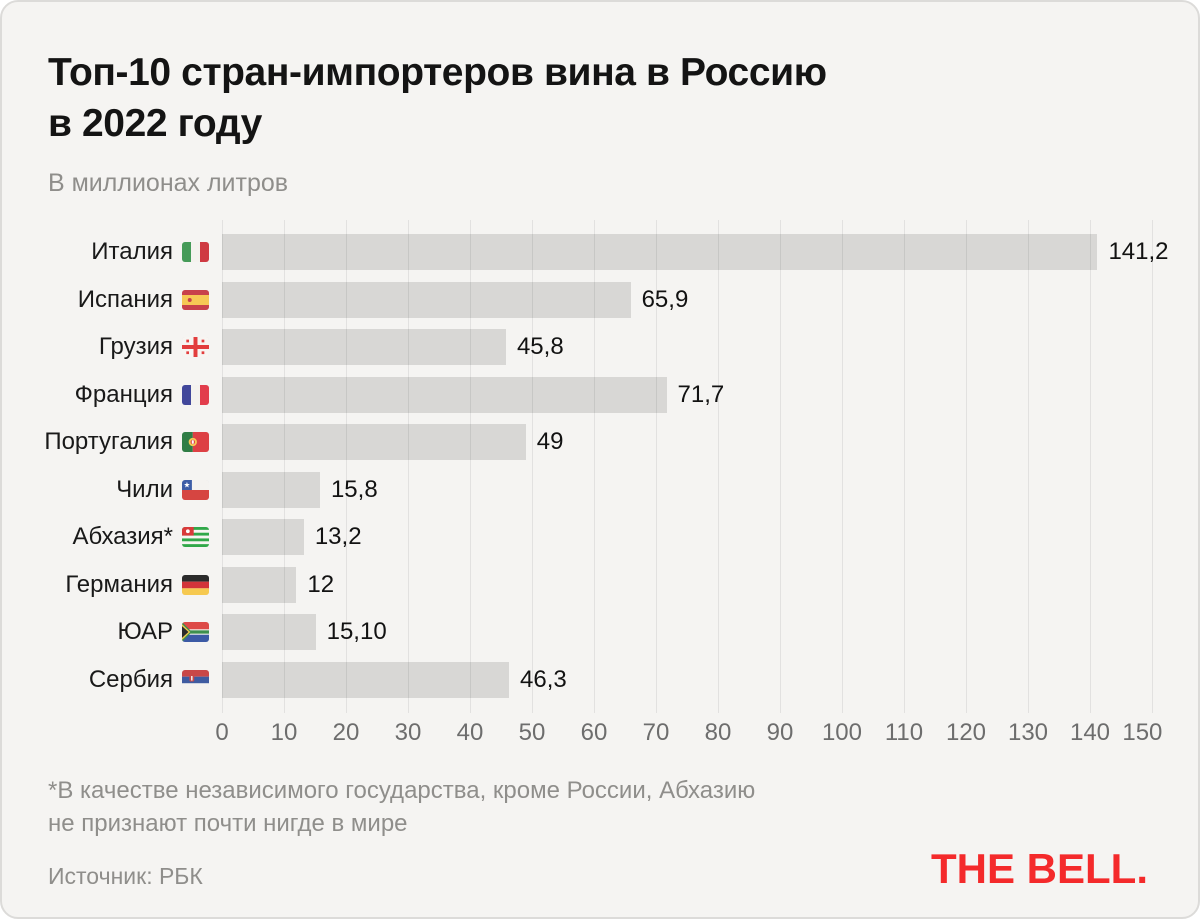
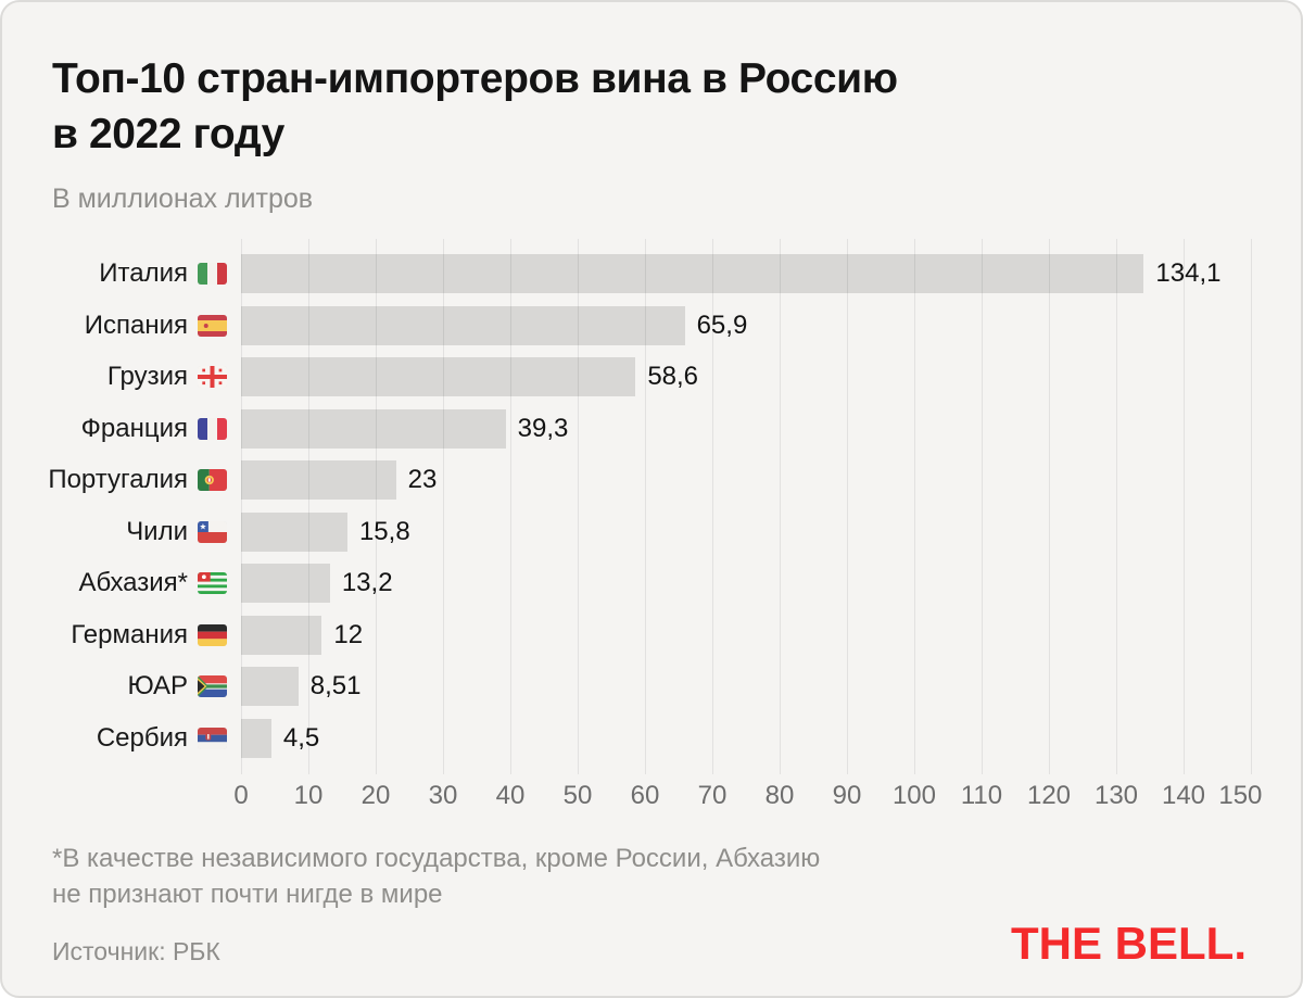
Италия: 141,2 -> 134,1
Грузия: 45,8 -> 58,6
Франция: 71,7 -> 39,3
Португалия: 49 -> 23
ЮАР: 15,10 -> 8,51
Сербия: 46,3 -> 4,5
